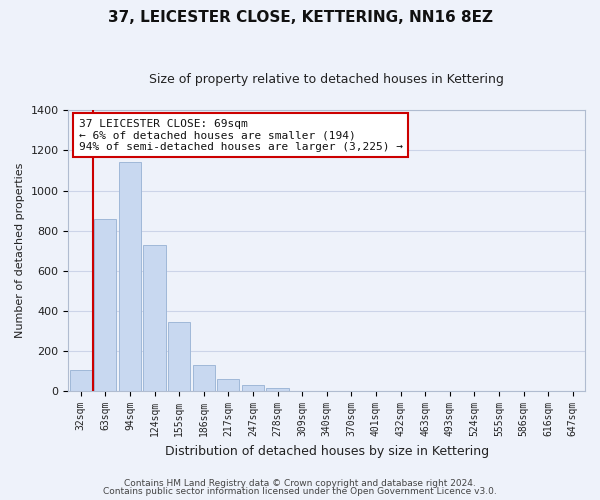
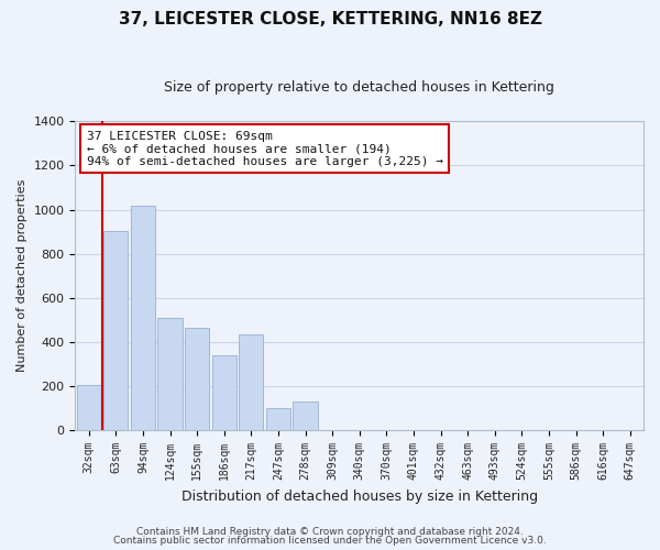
32sqm: 107 -> 205
63sqm: 860 -> 905
94sqm: 1140 -> 1020
124sqm: 730 -> 510
155sqm: 345 -> 465
186sqm: 130 -> 340
217sqm: 60 -> 435
247sqm: 32 -> 100
278sqm: 18 -> 130
